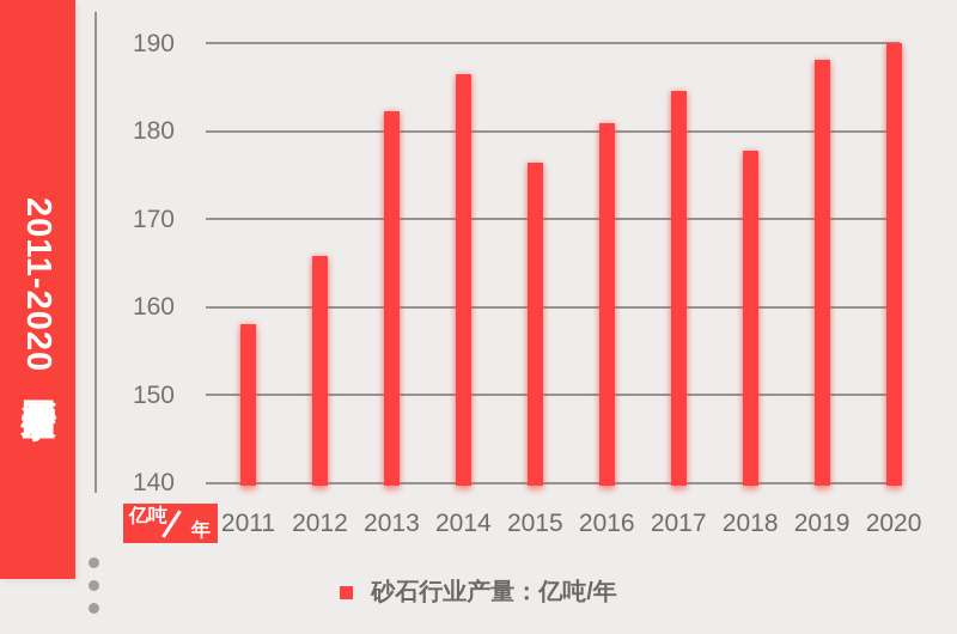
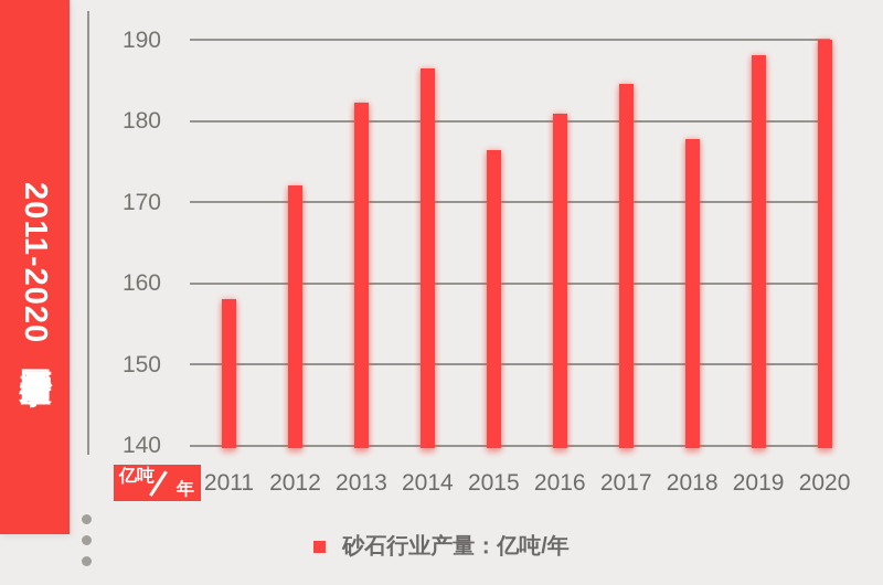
2012: 166 -> 172
